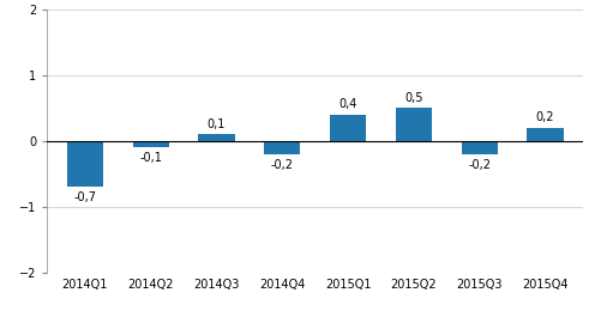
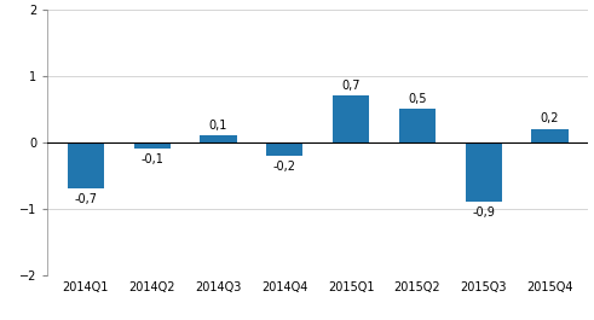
2015Q1: 0,4 -> 0,7
2015Q3: -0,2 -> -0,9
